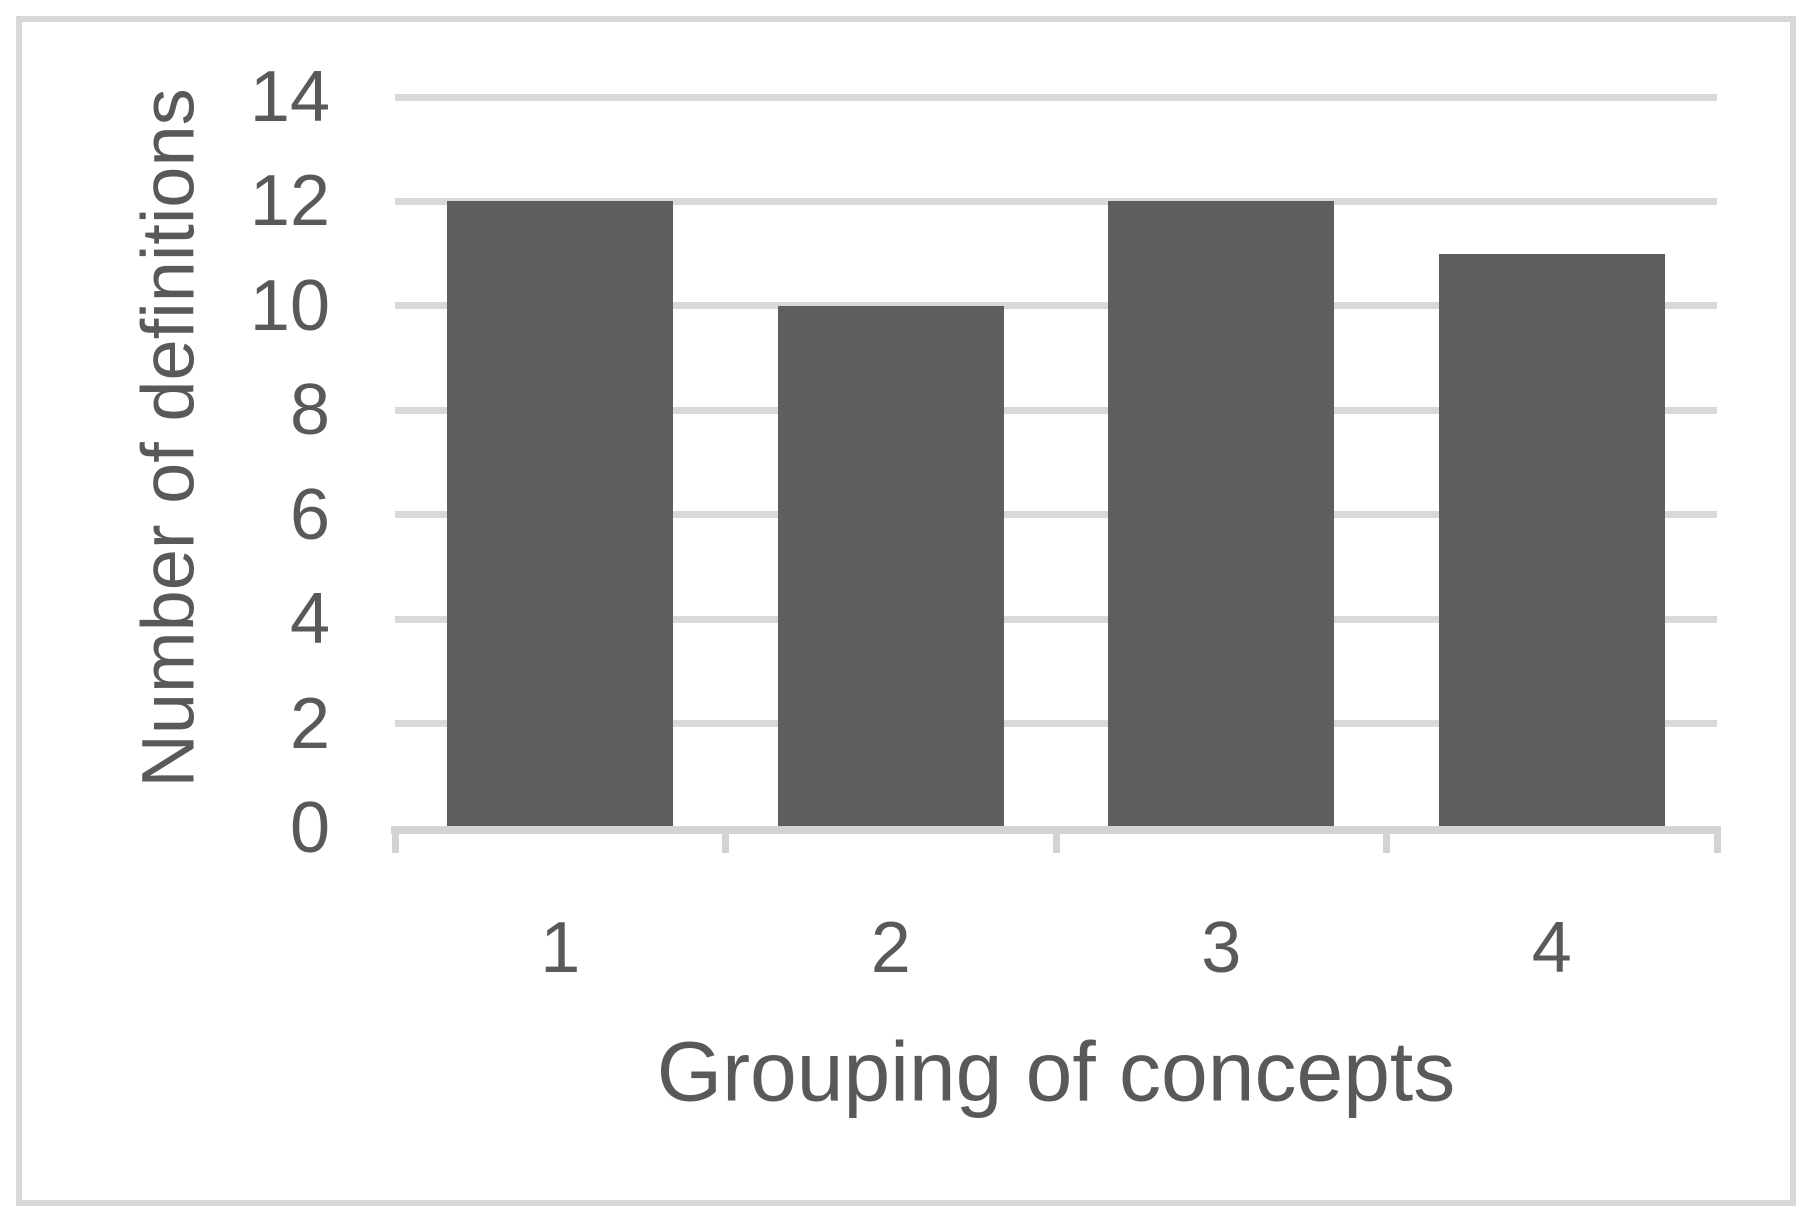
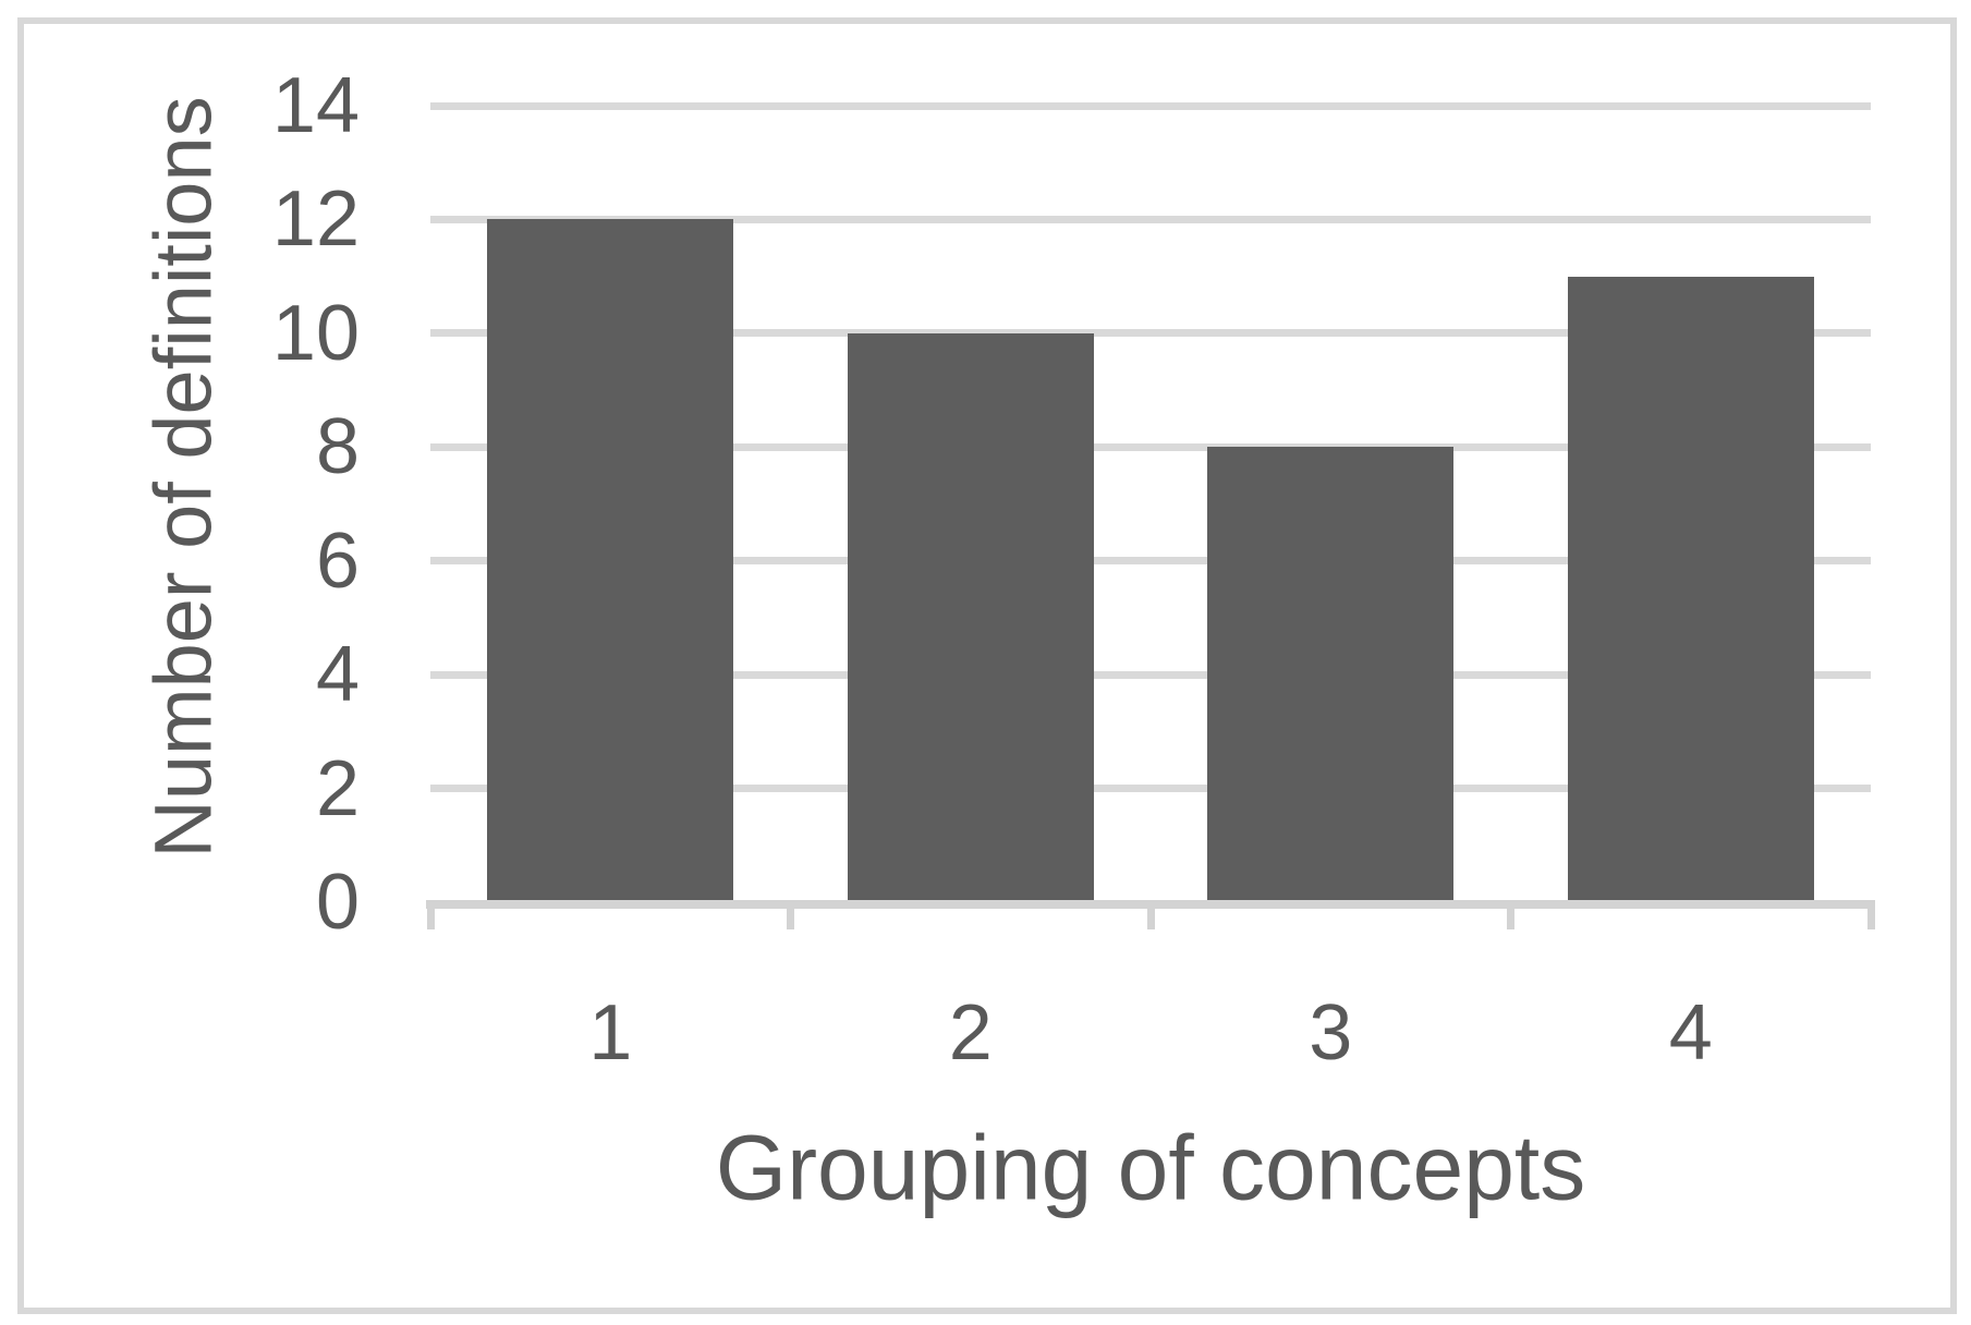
3: 12 -> 8
